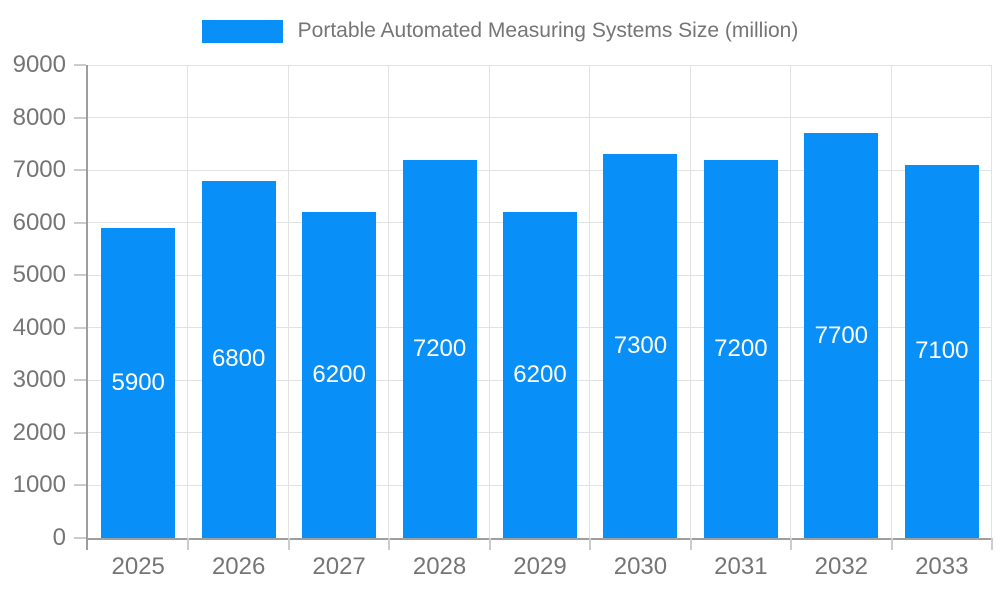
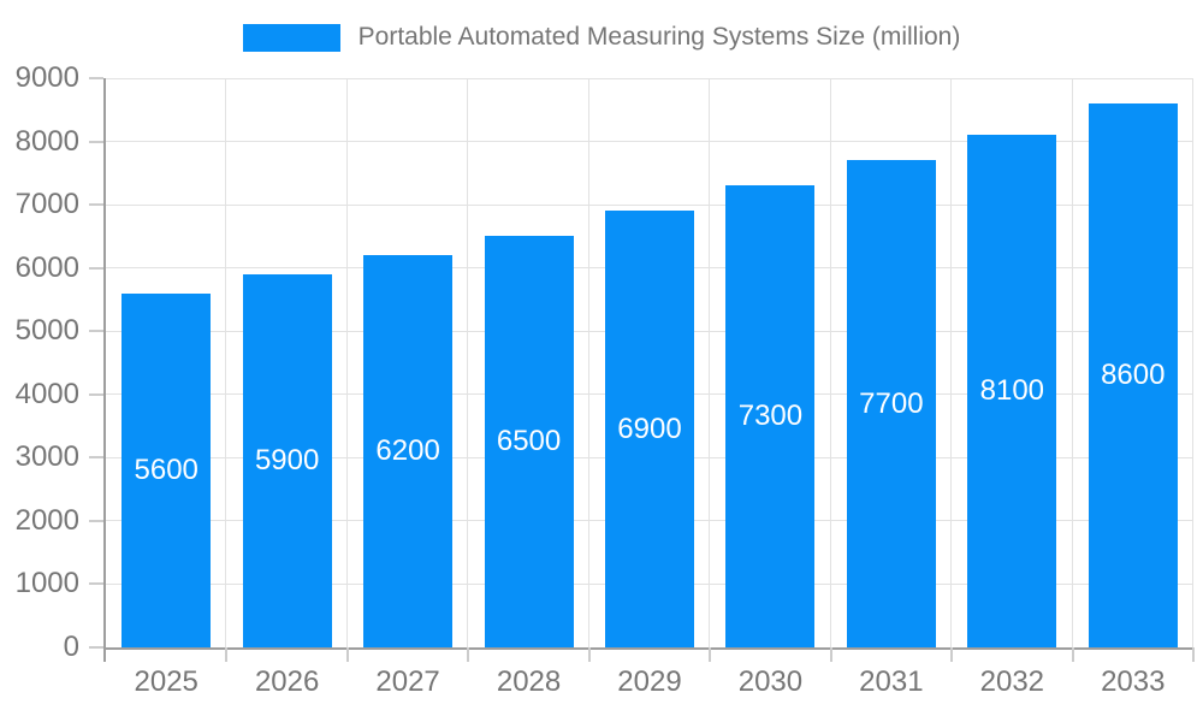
2025: 5900 -> 5600
2026: 6800 -> 5900
2028: 7200 -> 6500
2029: 6200 -> 6900
2031: 7200 -> 7700
2032: 7700 -> 8100
2033: 7100 -> 8600
